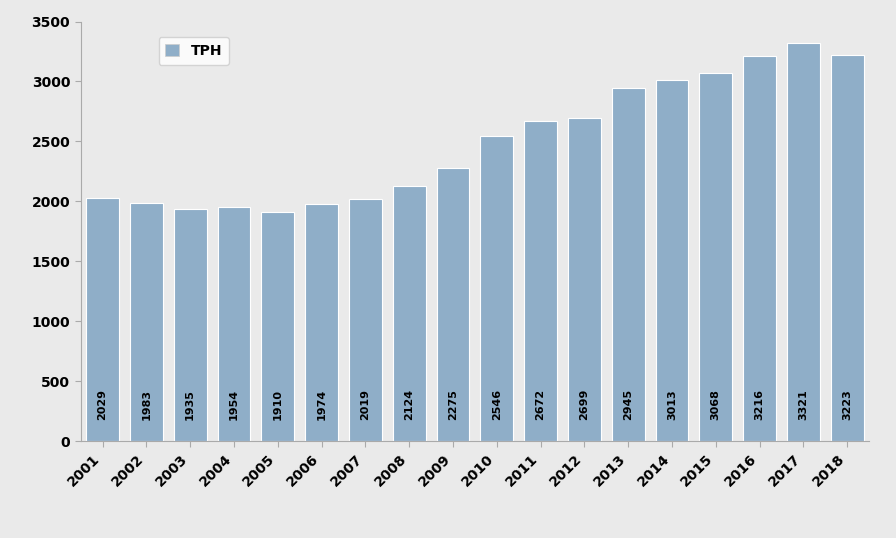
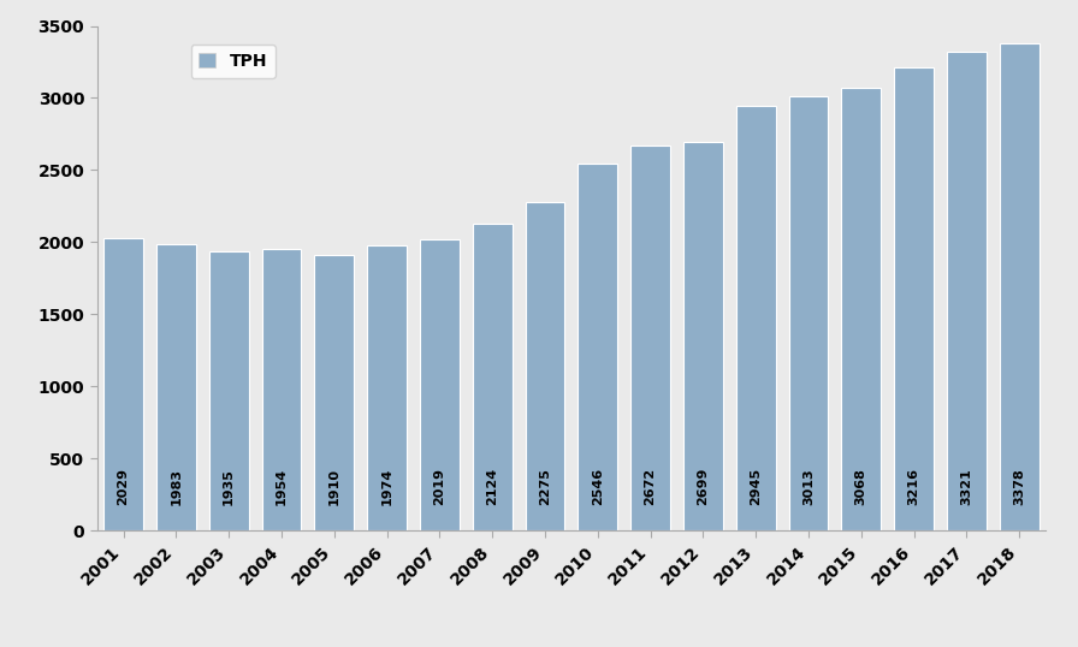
2018: 3223 -> 3378
